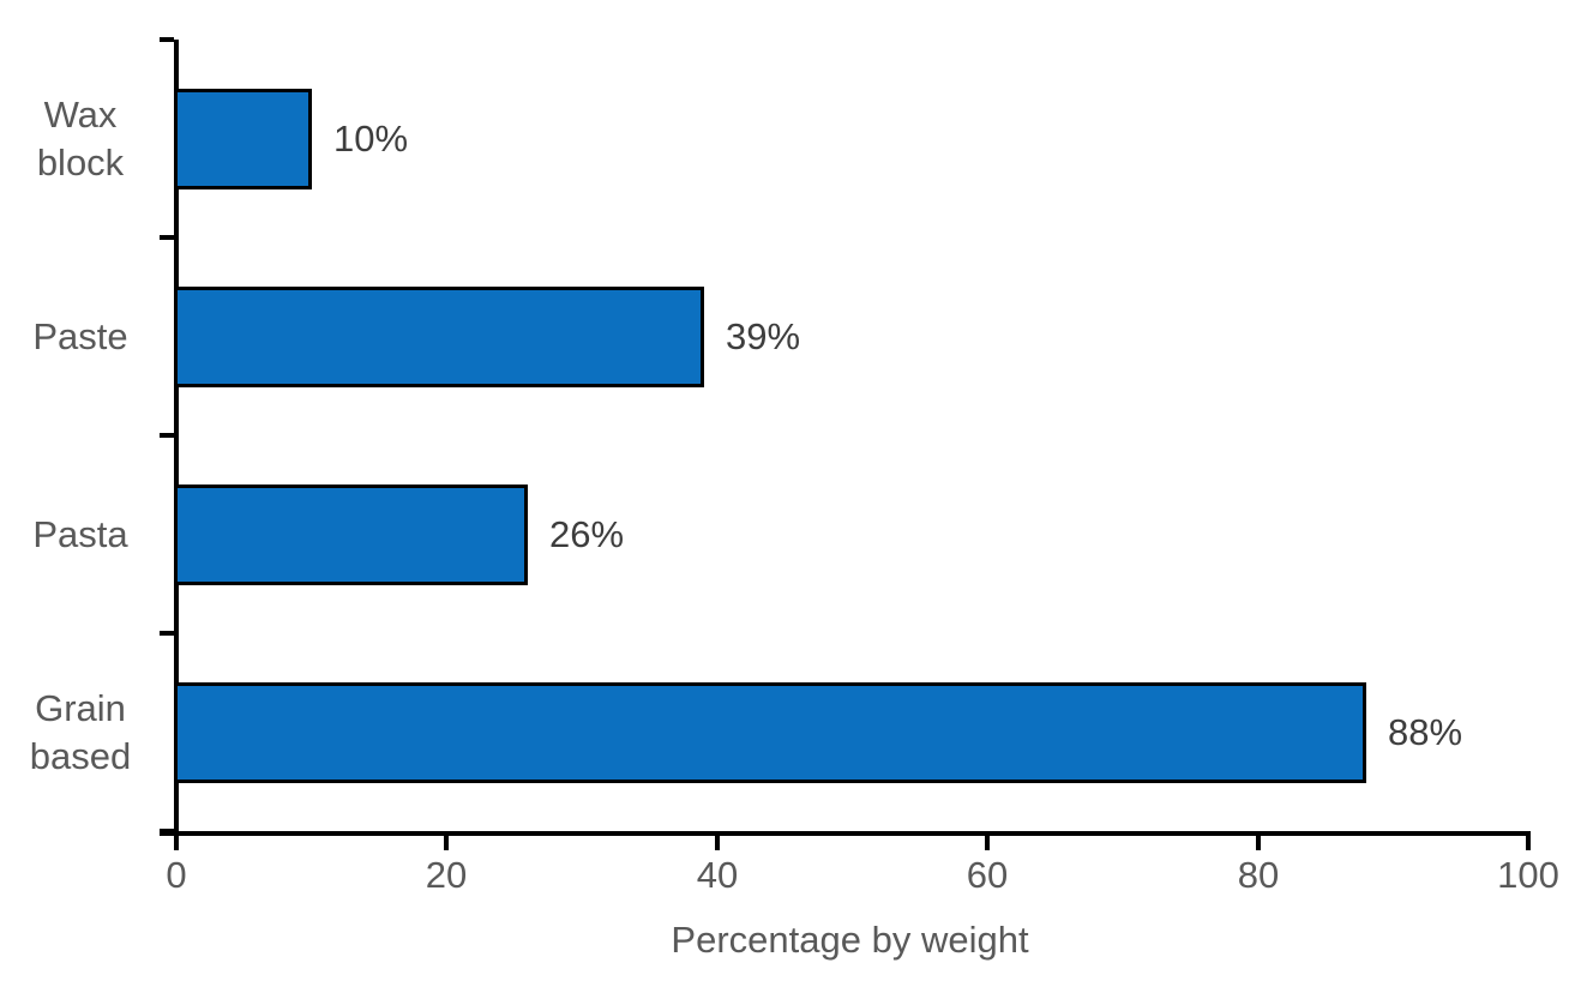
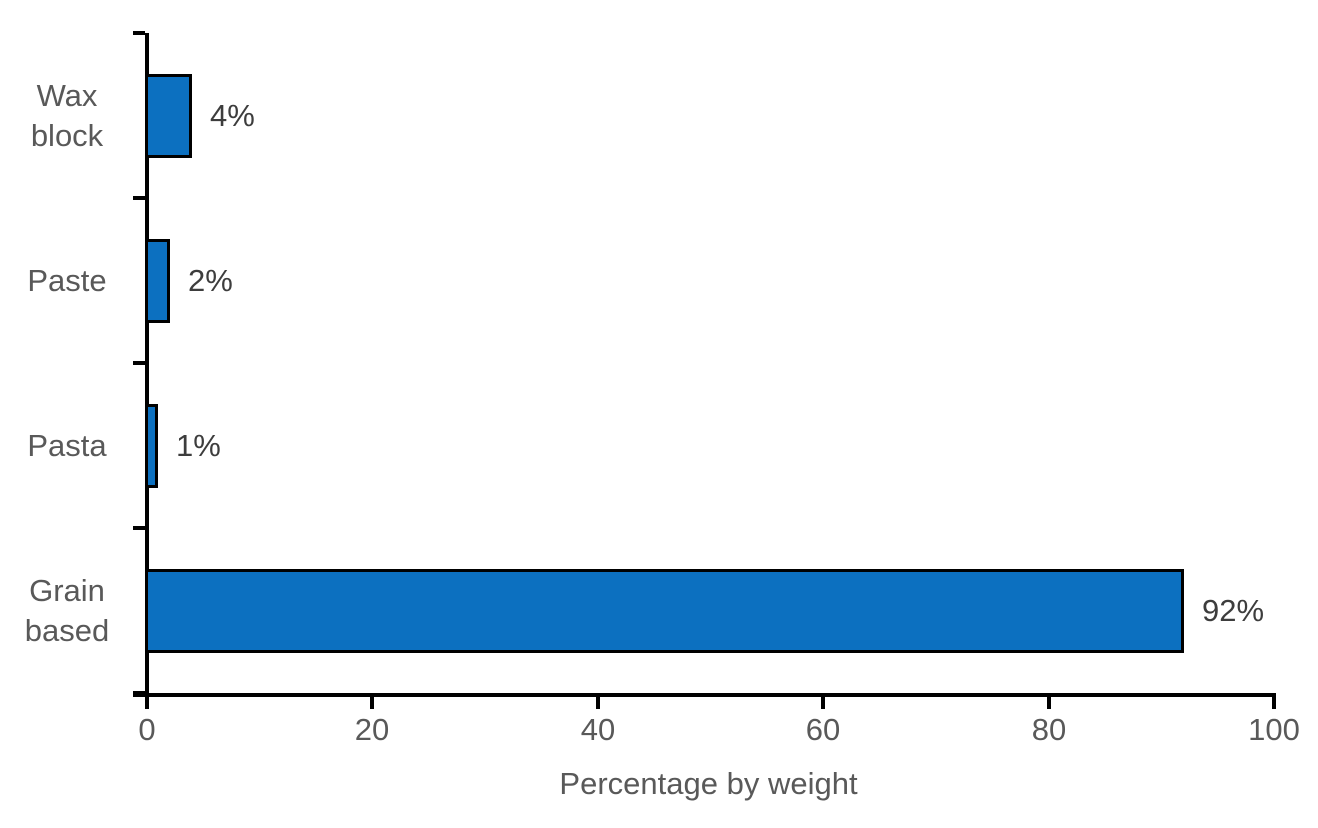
Wax block: 10% -> 4%
Paste: 39% -> 2%
Pasta: 26% -> 1%
Grain based: 88% -> 92%
